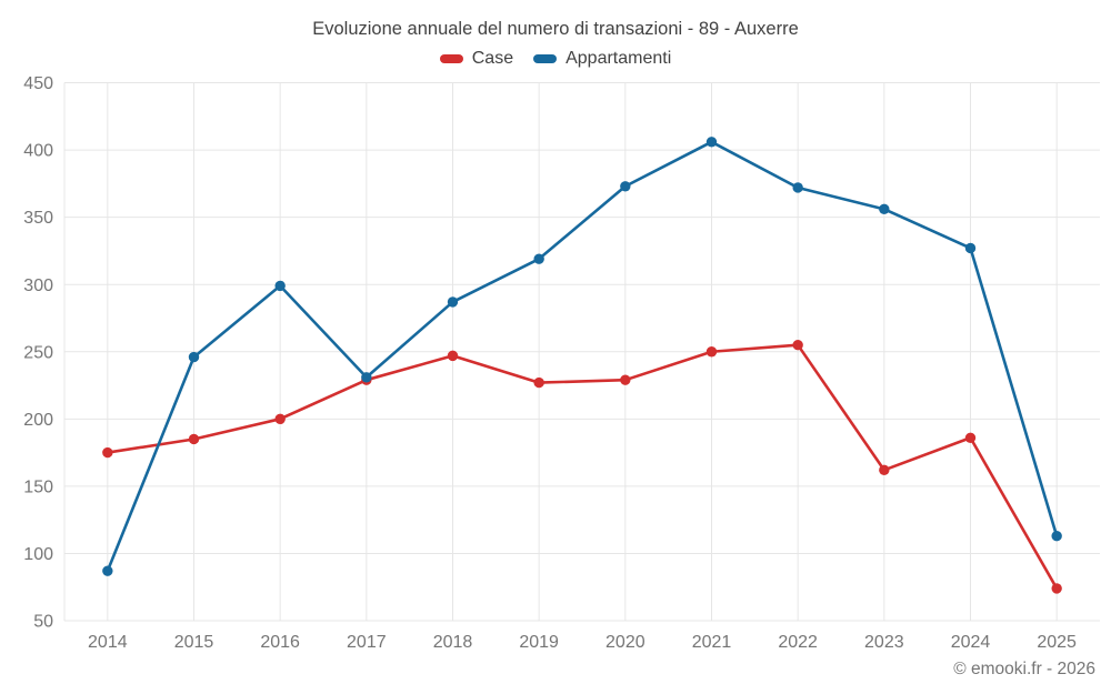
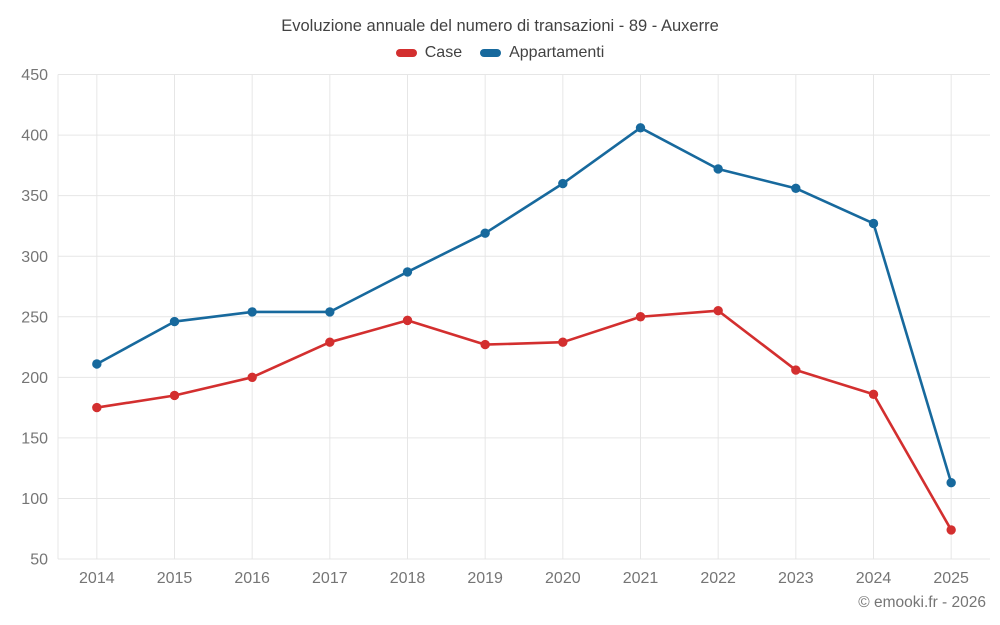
Appartamenti/2014: 87 -> 211
Appartamenti/2016: 299 -> 254
Appartamenti/2017: 231 -> 254
Appartamenti/2020: 373 -> 360
Case/2023: 162 -> 206
